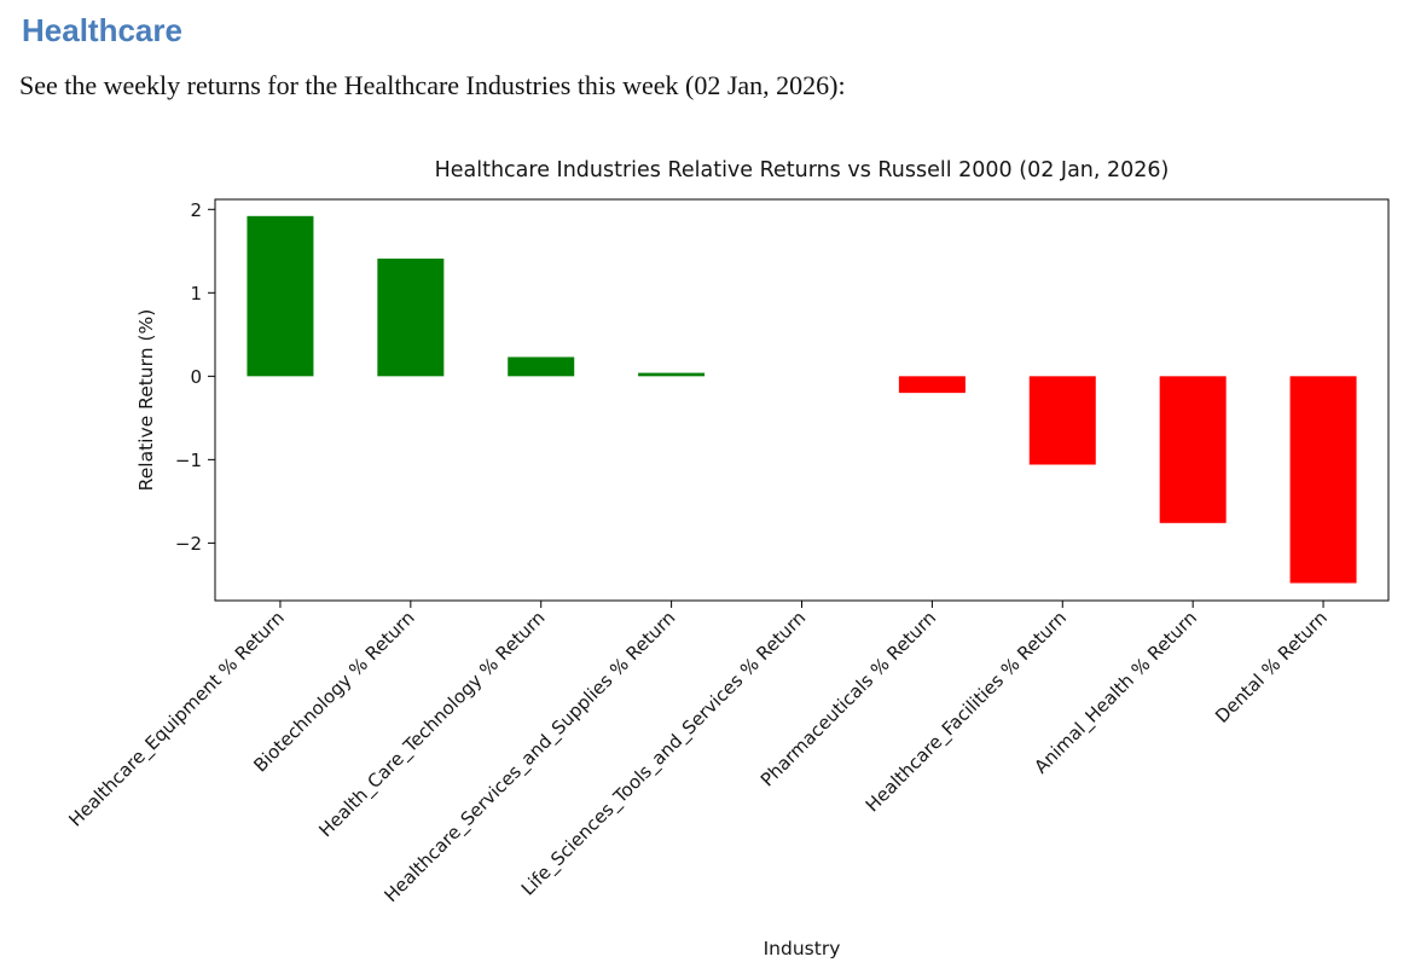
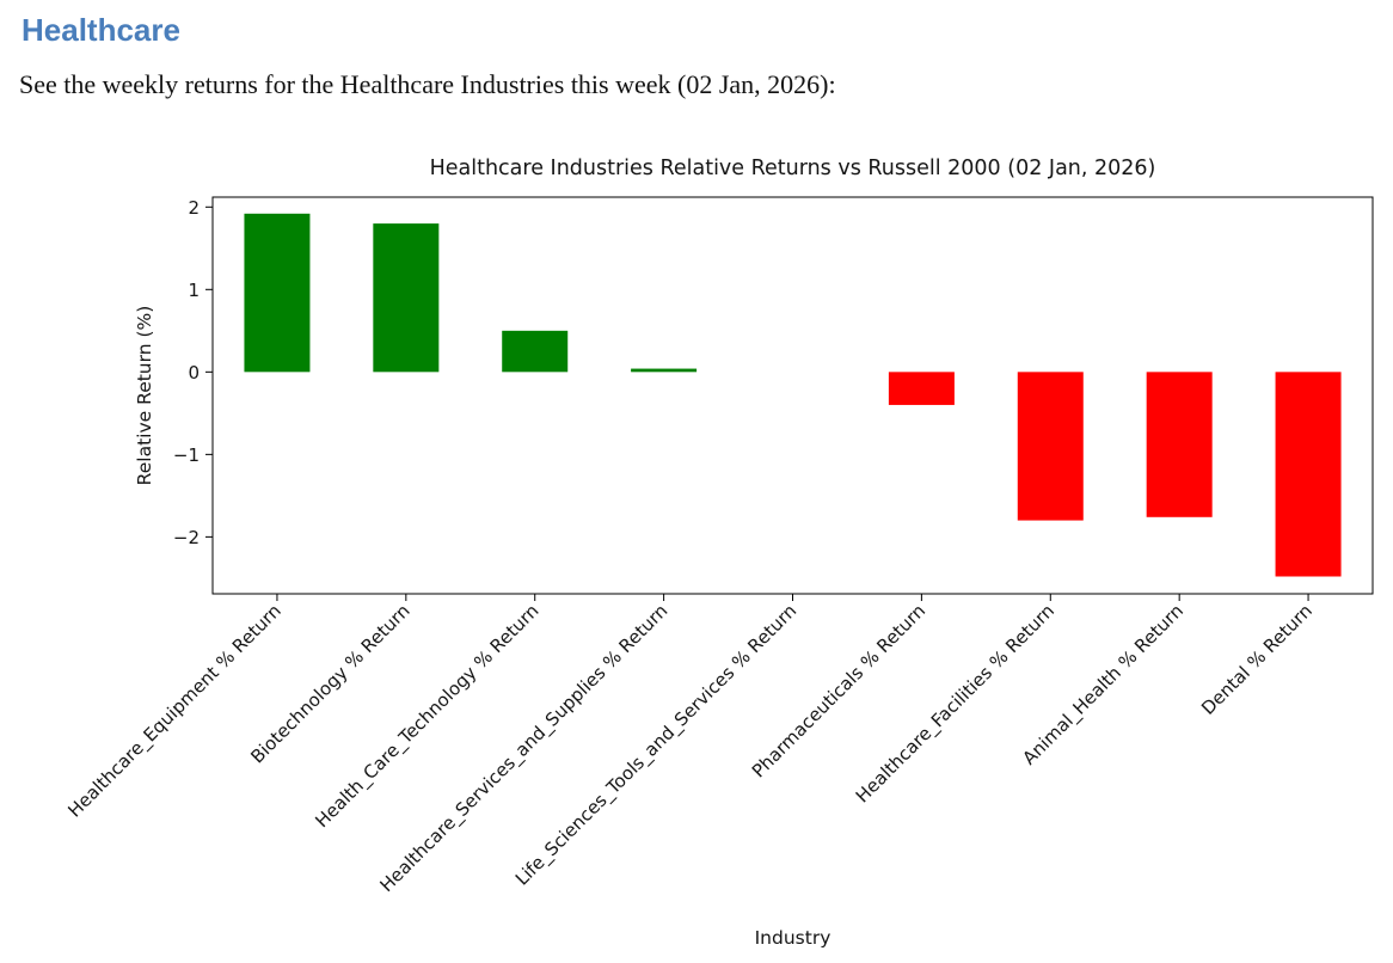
Biotechnology % Return: 1.4 -> 1.8
Health_Care_Technology % Return: 0.2 -> 0.5
Pharmaceuticals % Return: -0.2 -> -0.4
Healthcare_Facilities % Return: -1.1 -> -1.8
